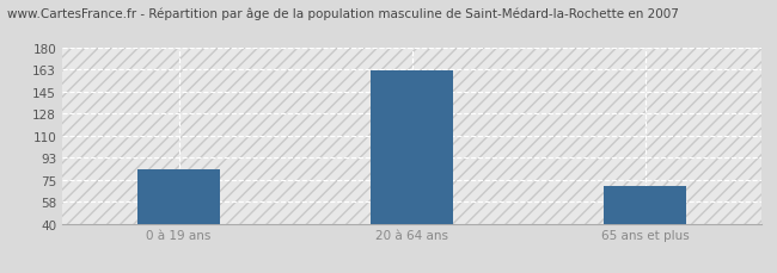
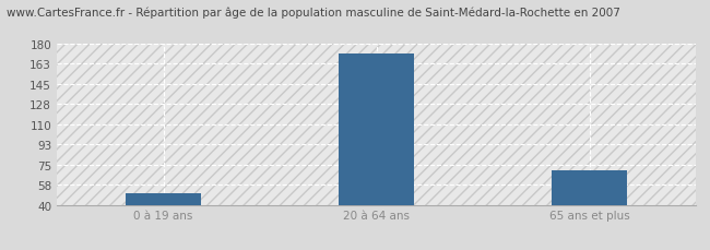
0 à 19 ans: 83 -> 50
20 à 64 ans: 162 -> 172
